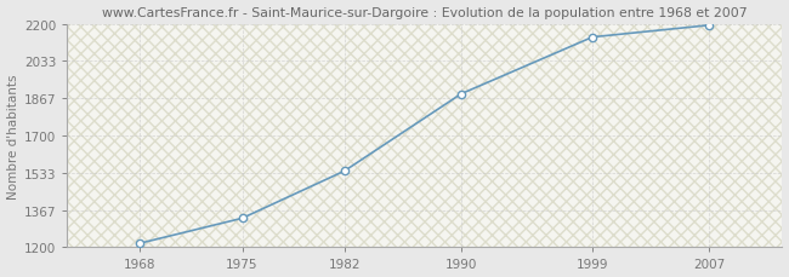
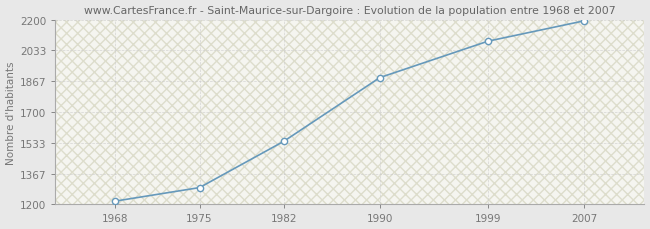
1975: 1330 -> 1290
1999: 2140 -> 2080
